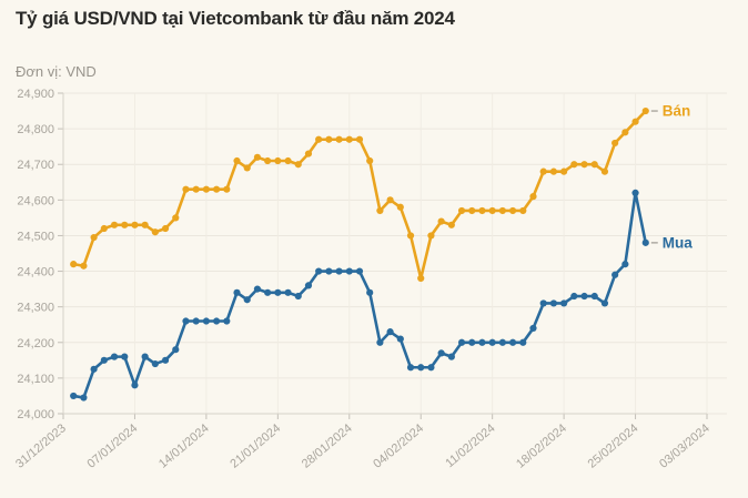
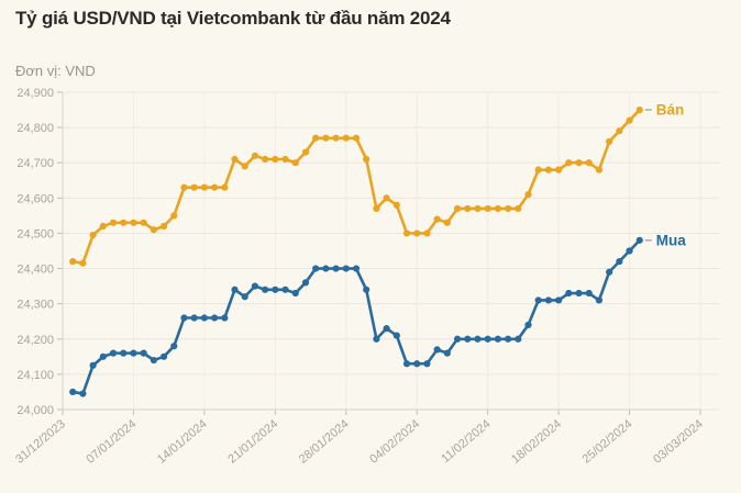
Mua/07/01/2024: 24080 -> 24160
Bán/04/02/2024: 24380 -> 24500
Mua/25/02/2024: 24620 -> 24450
